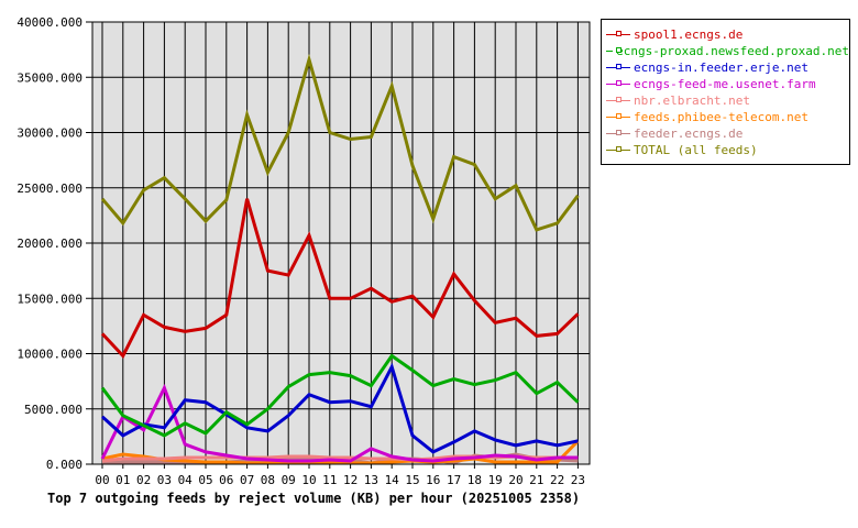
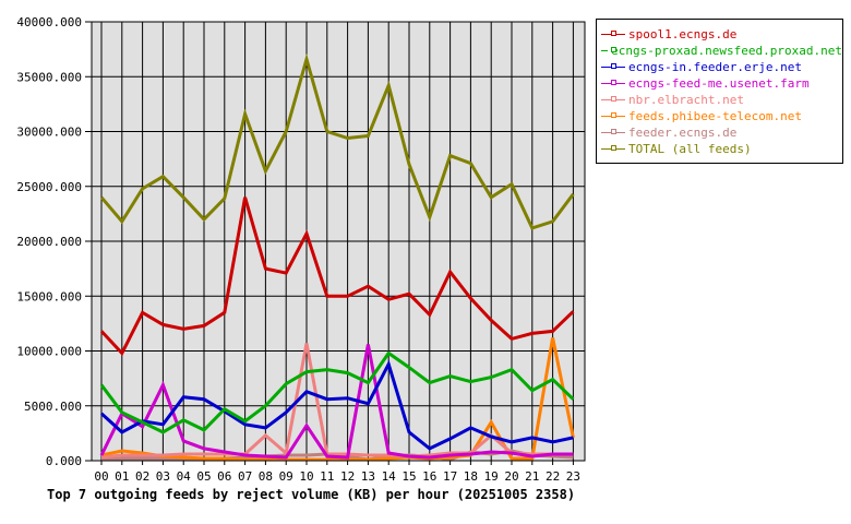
nbr.elbracht.net/08: 600 -> 2300
ecngs-feed-me.usenet.farm/10: 300 -> 3200
nbr.elbracht.net/10: 700 -> 10700
ecngs-feed-me.usenet.farm/13: 1400 -> 10600
nbr.elbracht.net/19: 600 -> 2300
feeds.phibee-telecom.net/19: 200 -> 3500
spool1.ecngs.de/20: 13200 -> 11100
feeds.phibee-telecom.net/22: 200 -> 11200
